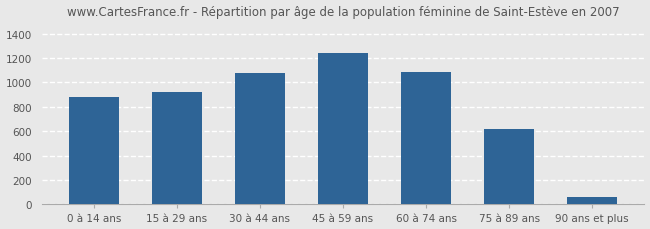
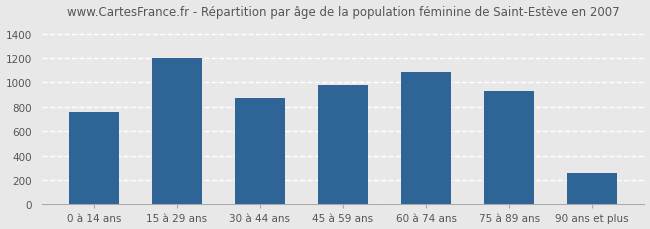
0 à 14 ans: 880 -> 760
15 à 29 ans: 920 -> 1200
30 à 44 ans: 1080 -> 870
45 à 59 ans: 1240 -> 980
75 à 89 ans: 620 -> 930
90 ans et plus: 60 -> 260
